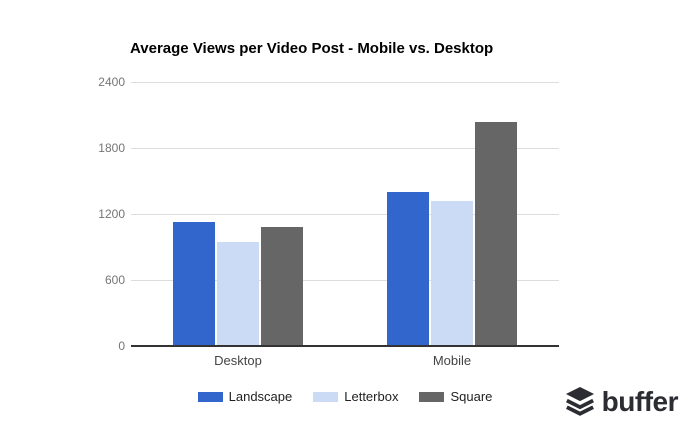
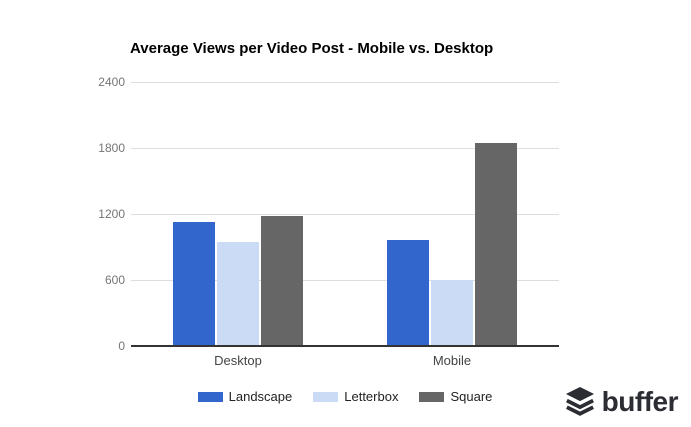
Square/Desktop: 1080 -> 1180
Landscape/Mobile: 1400 -> 960
Letterbox/Mobile: 1320 -> 600
Square/Mobile: 2040 -> 1850
